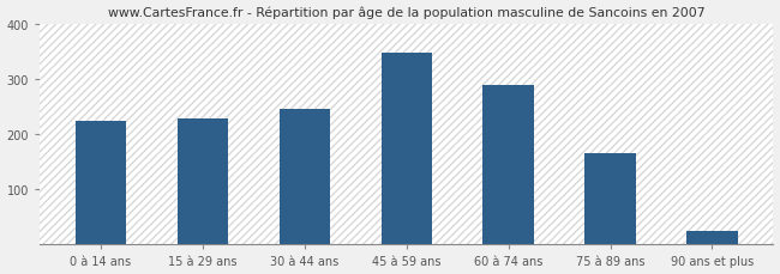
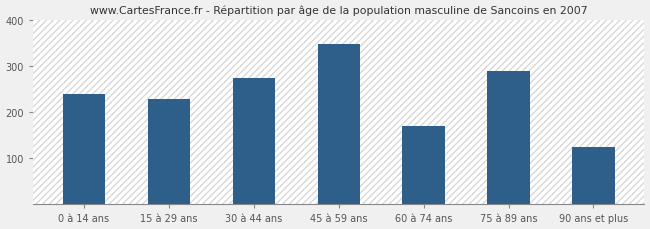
0 à 14 ans: 225 -> 240
30 à 44 ans: 247 -> 275
60 à 74 ans: 290 -> 170
75 à 89 ans: 165 -> 290
90 ans et plus: 25 -> 125
